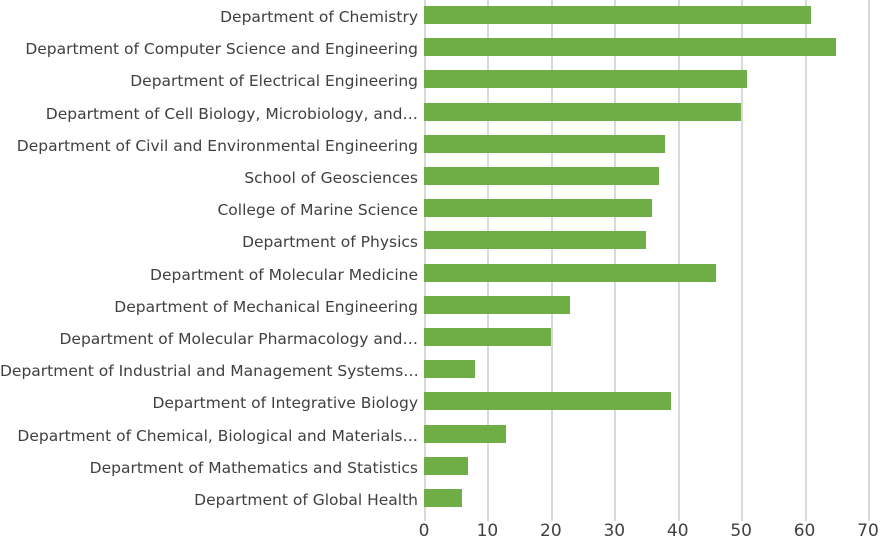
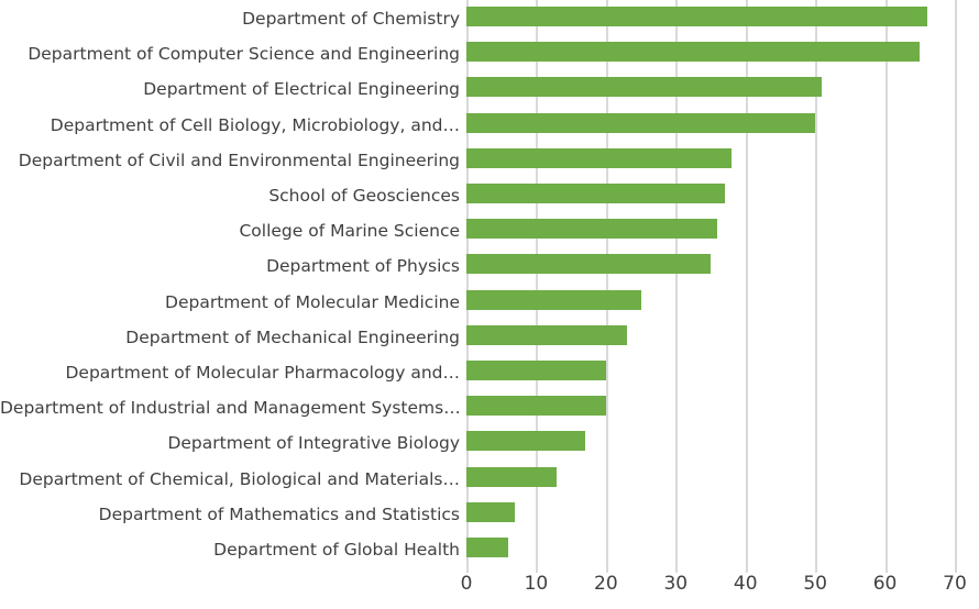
Department of Chemistry: 61 -> 66
Department of Molecular Medicine: 46 -> 25
Department of Industrial and Management Systems…: 8 -> 20
Department of Integrative Biology: 39 -> 17
